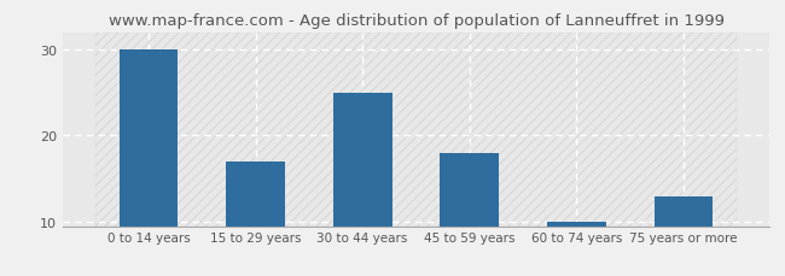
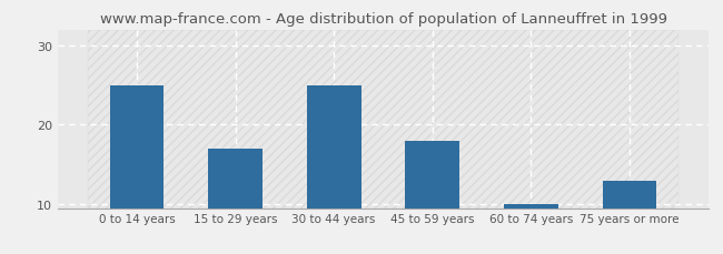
0 to 14 years: 30 -> 25
